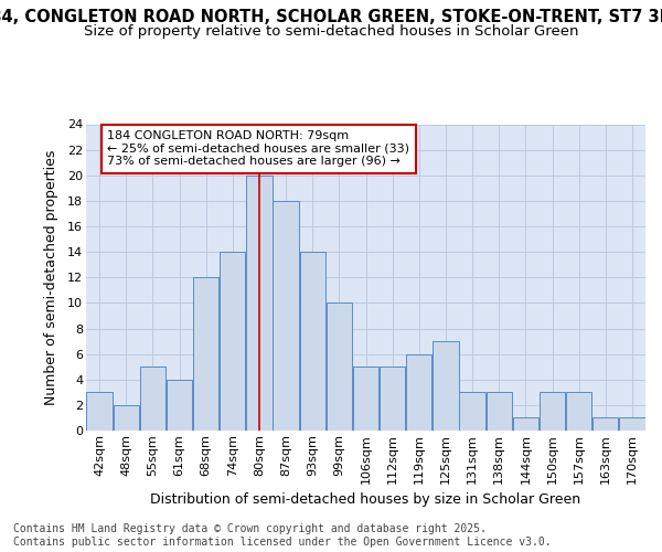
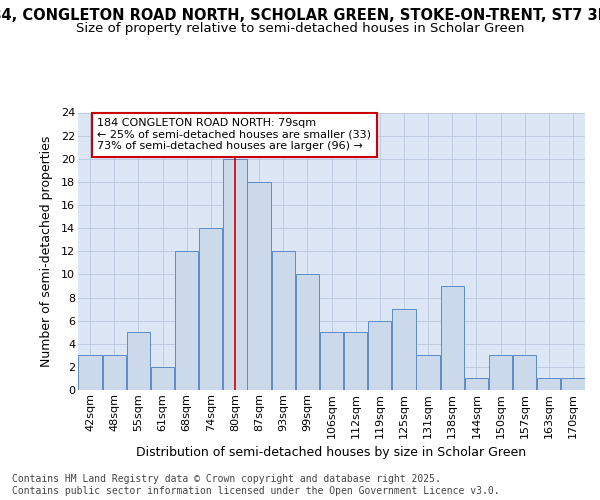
48sqm: 2 -> 3
61sqm: 4 -> 2
93sqm: 14 -> 12
138sqm: 3 -> 9
